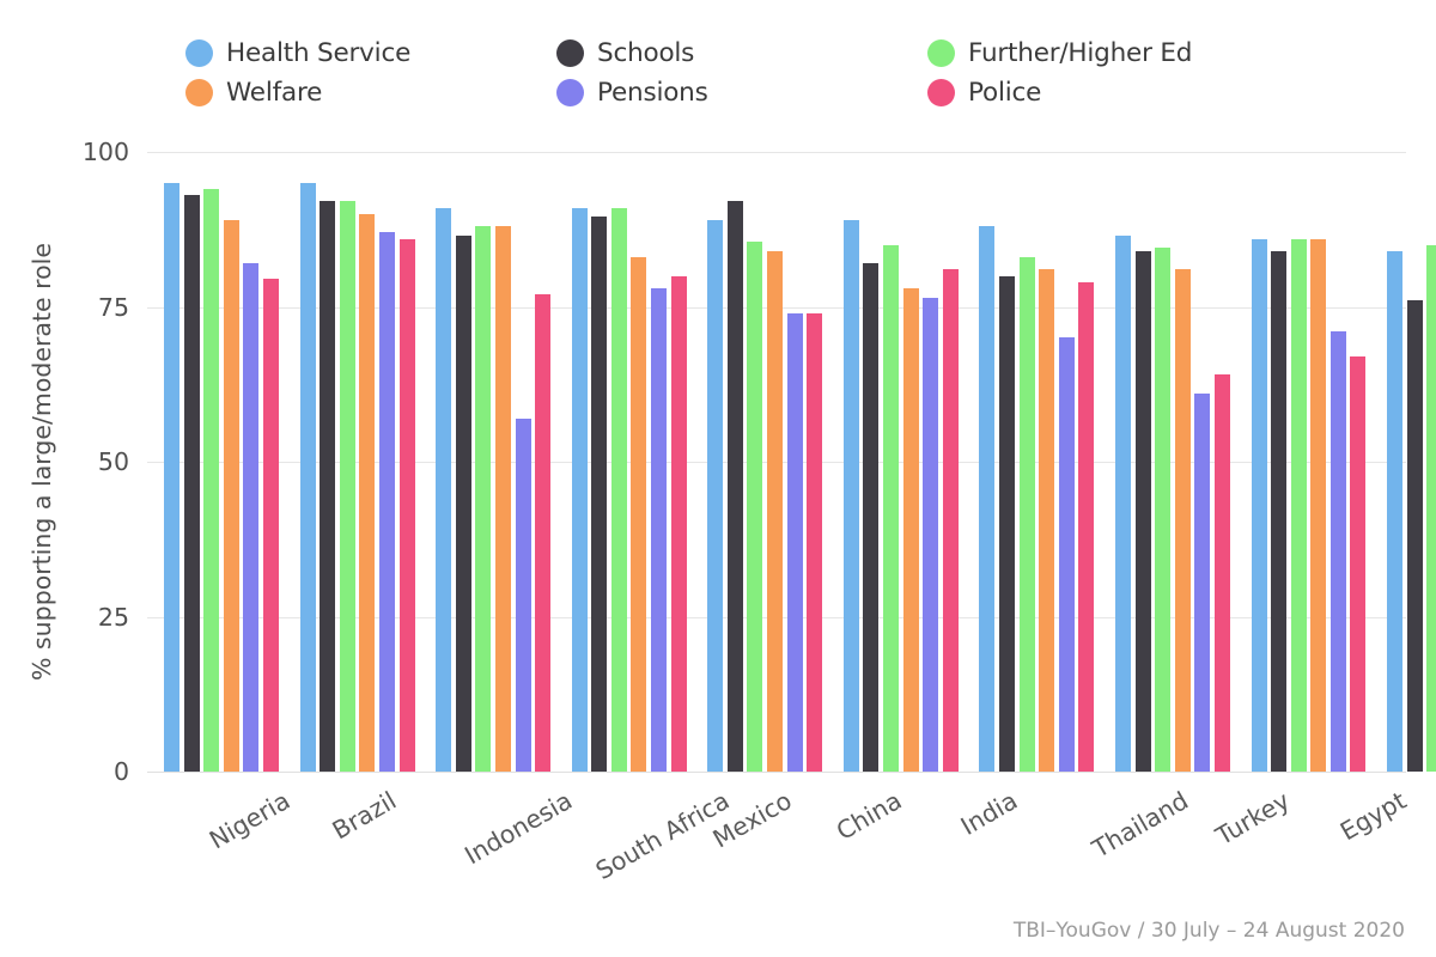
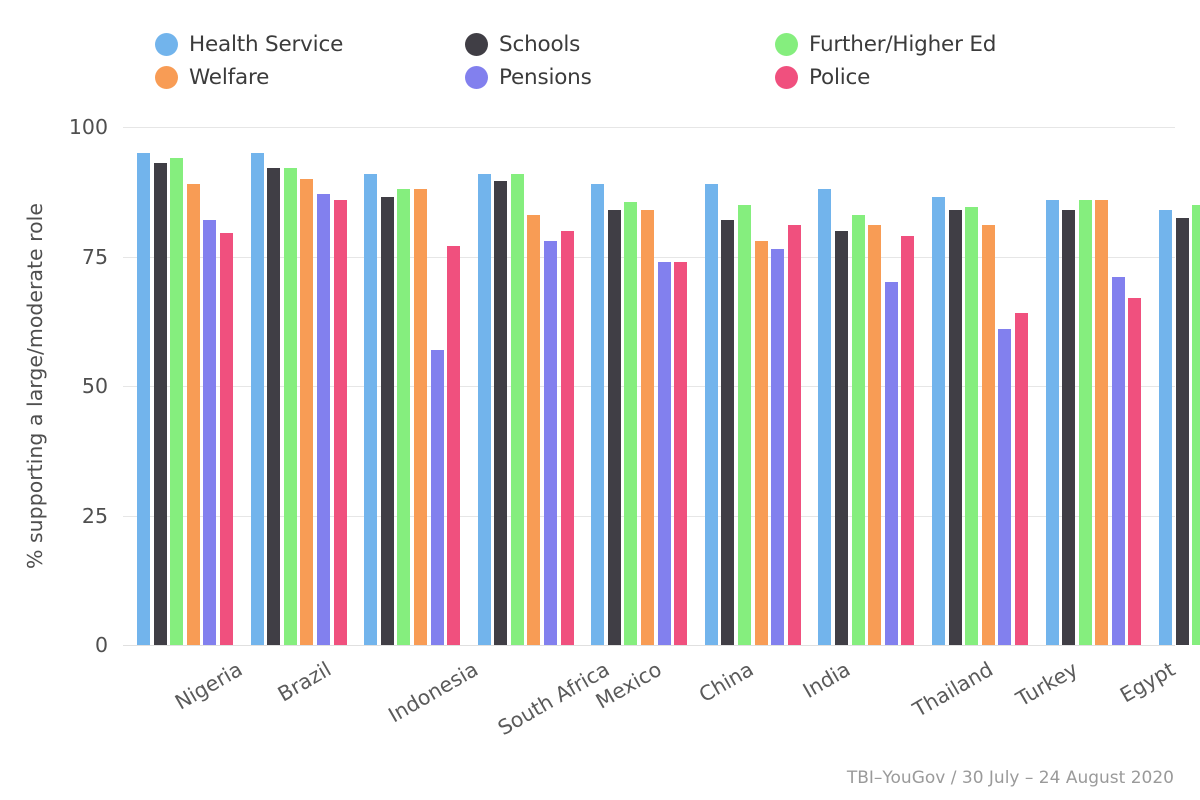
Schools/Mexico: 92 -> 84
Schools/Egypt: 76 -> 82
